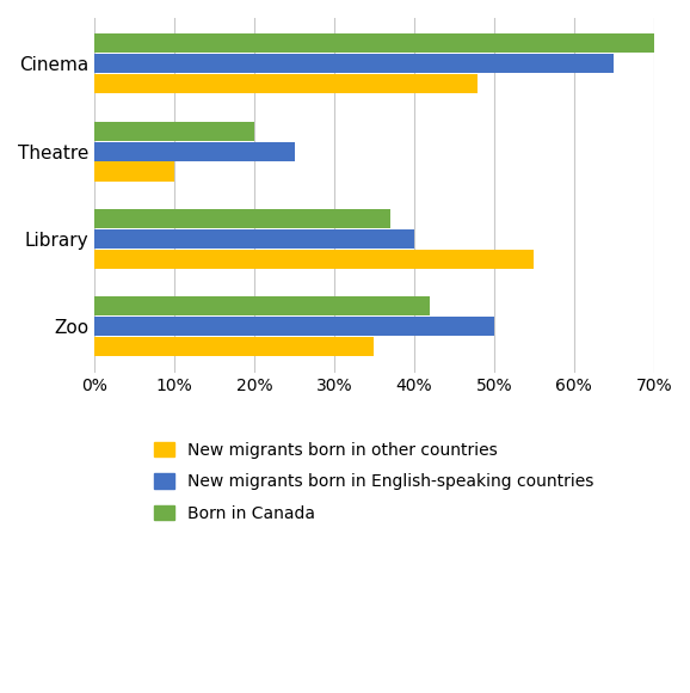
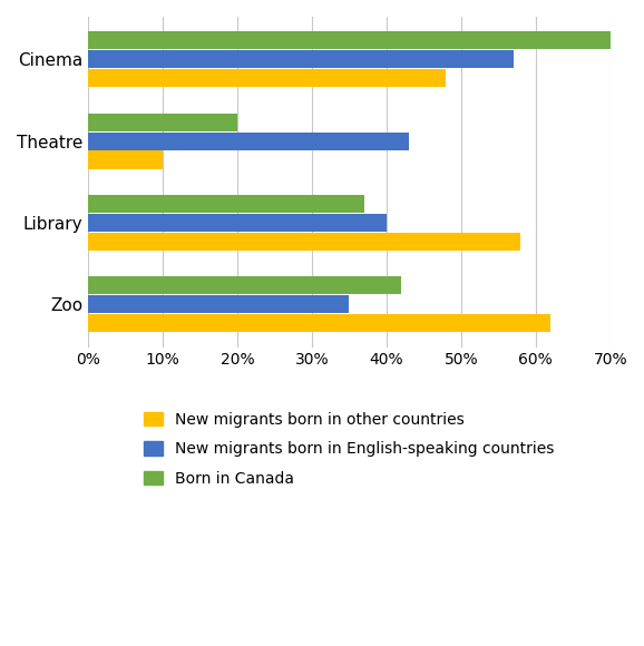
New migrants born in English-speaking countries/Cinema: 65% -> 57%
New migrants born in English-speaking countries/Theatre: 25% -> 43%
New migrants born in other countries/Library: 55% -> 58%
New migrants born in English-speaking countries/Zoo: 50% -> 35%
New migrants born in other countries/Zoo: 35% -> 62%
